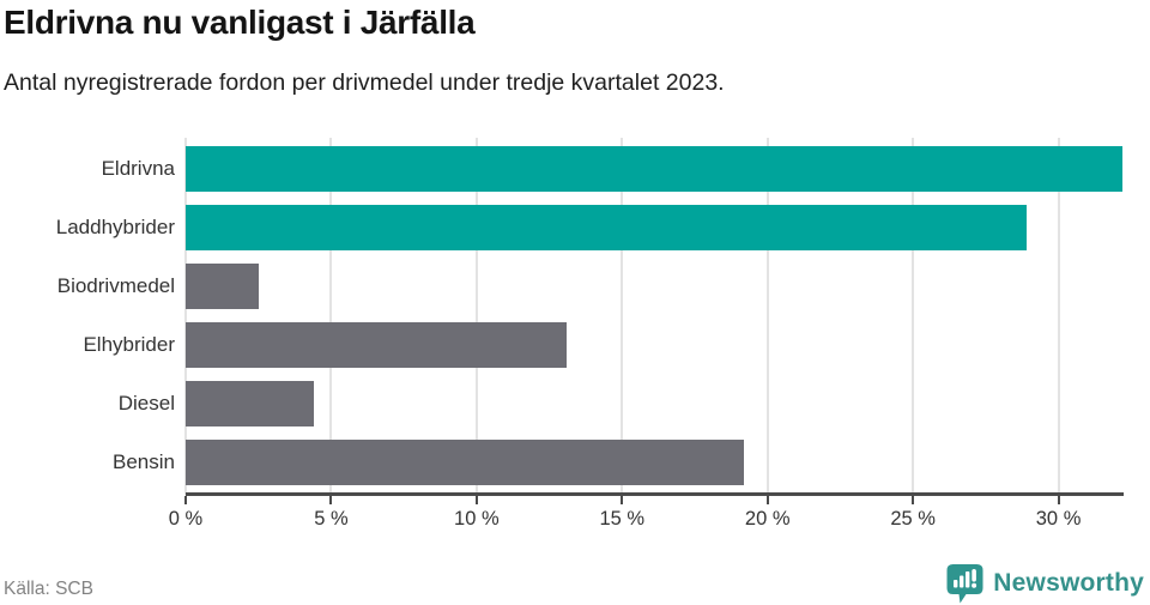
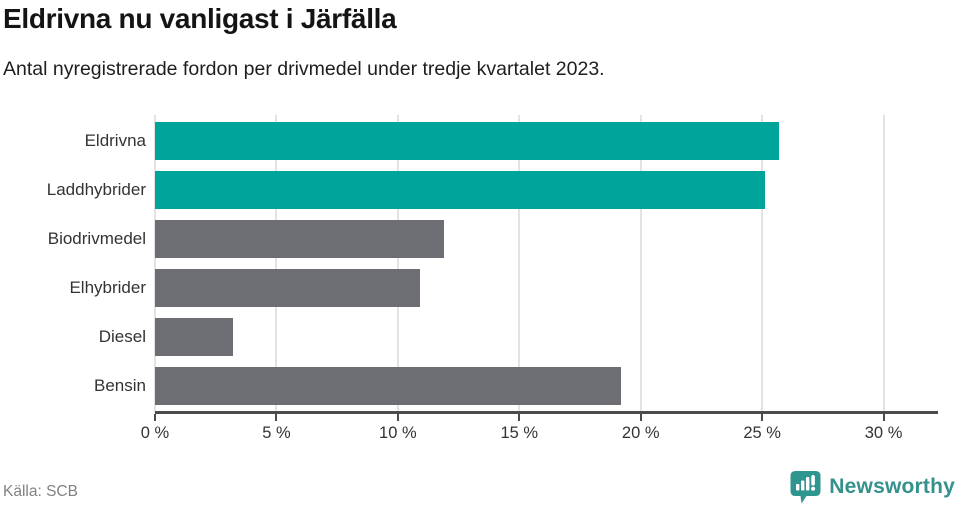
Eldrivna: 32.2% -> 25.7%
Laddhybrider: 28.9% -> 25.1%
Biodrivmedel: 2.5% -> 11.9%
Elhybrider: 13.1% -> 10.9%
Diesel: 4.4% -> 3.2%
